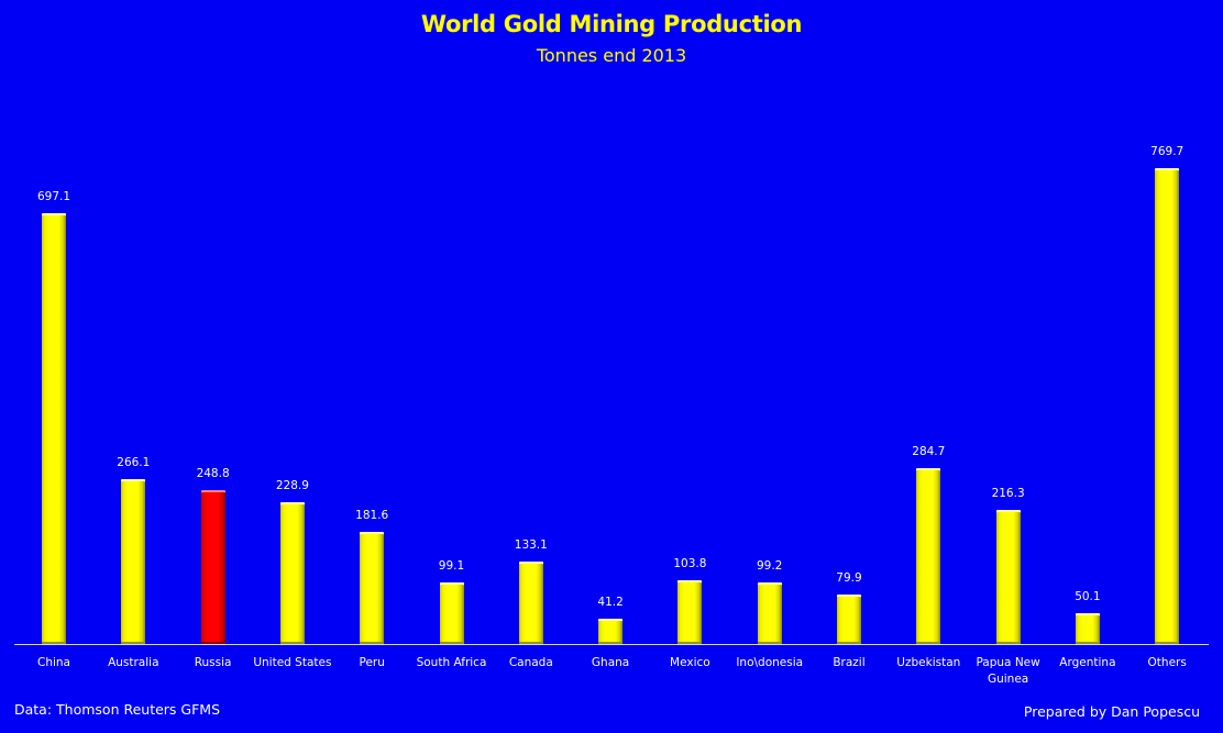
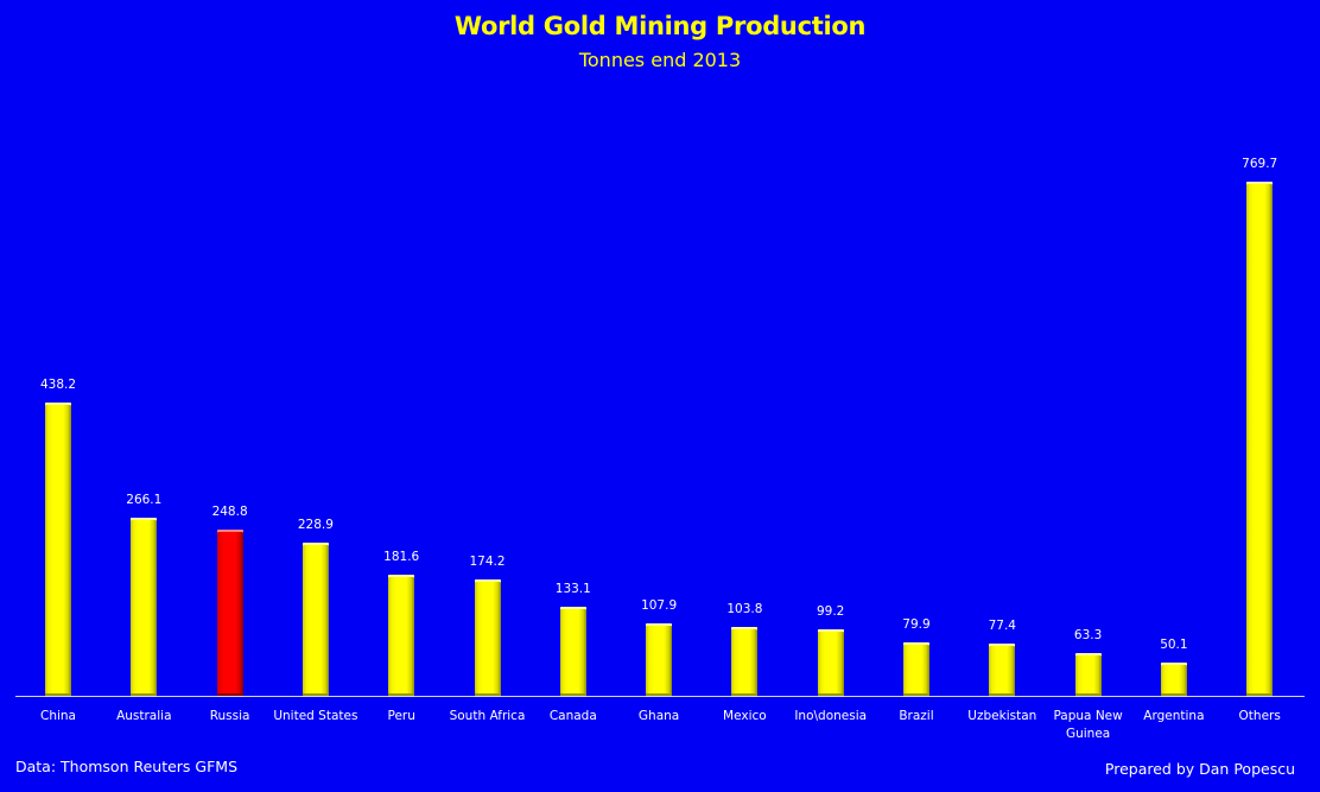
China: 697.1 -> 438.2
South Africa: 99.1 -> 174.2
Ghana: 41.2 -> 107.9
Uzbekistan: 284.7 -> 77.4
Papua New Guinea: 216.3 -> 63.3
